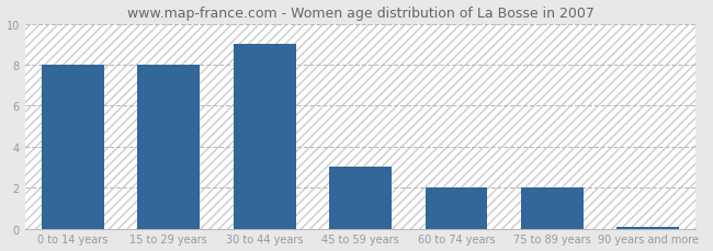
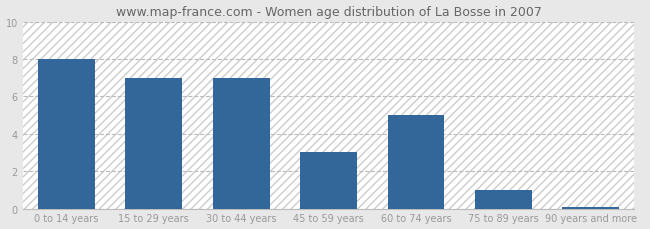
15 to 29 years: 8.0 -> 7.0
30 to 44 years: 9.0 -> 7.0
60 to 74 years: 2.0 -> 5.0
75 to 89 years: 2.0 -> 1.0
